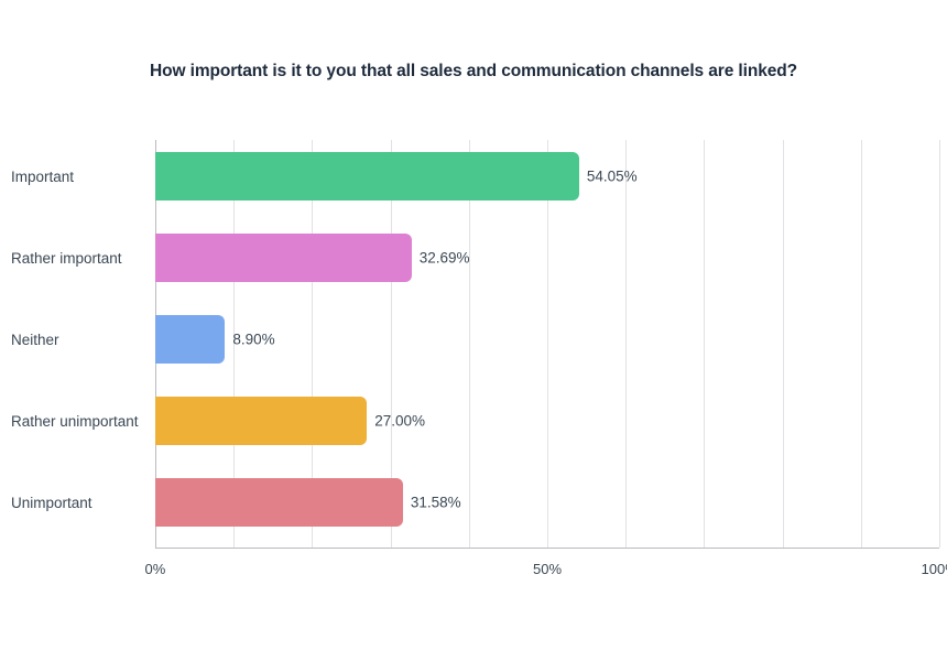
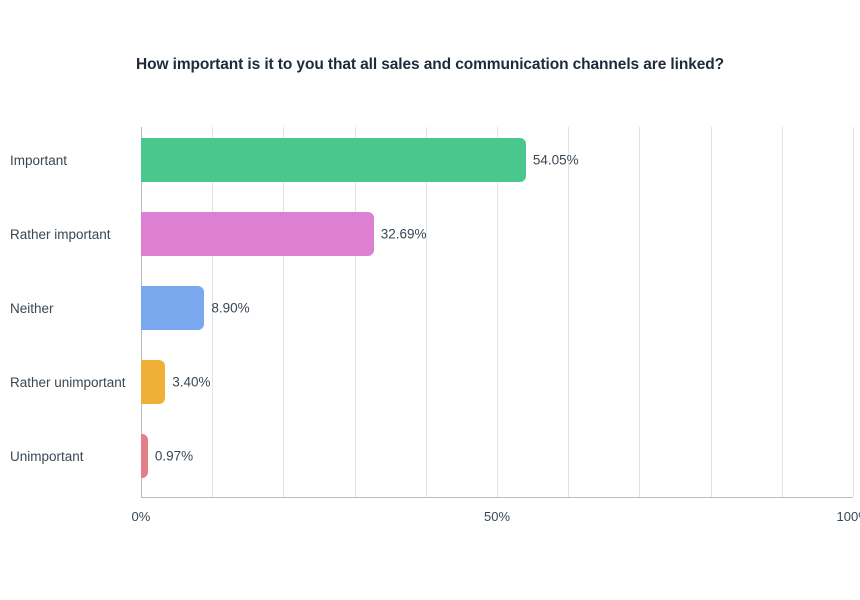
Rather unimportant: 27.00% -> 3.40%
Unimportant: 31.58% -> 0.97%
